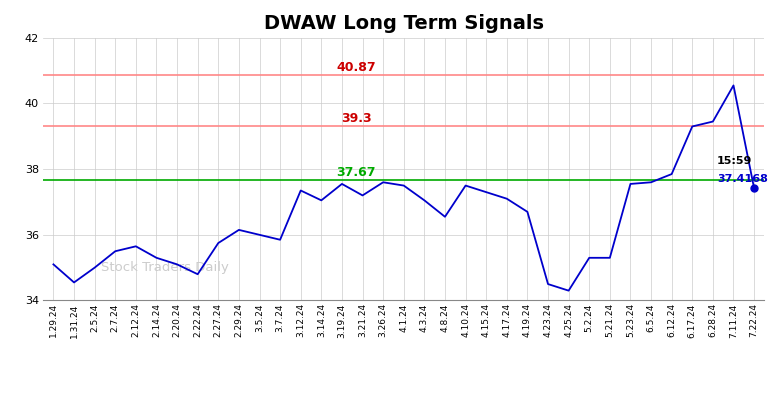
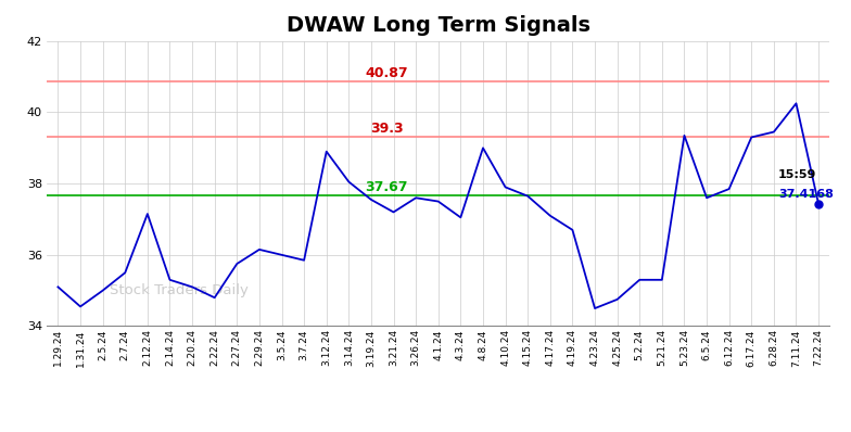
2.12.24: 35.65 -> 37.15
3.12.24: 37.35 -> 38.90
3.14.24: 37.05 -> 38.05
4.8.24: 36.55 -> 39.00
4.10.24: 37.50 -> 37.90
4.15.24: 37.30 -> 37.65
4.25.24: 34.30 -> 34.75
5.23.24: 37.55 -> 39.35
7.11.24: 40.55 -> 40.25
